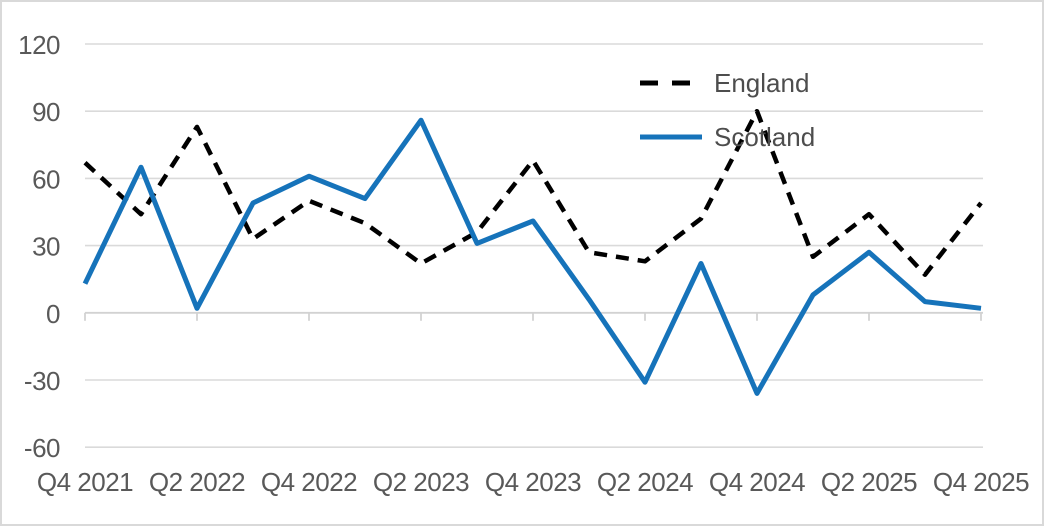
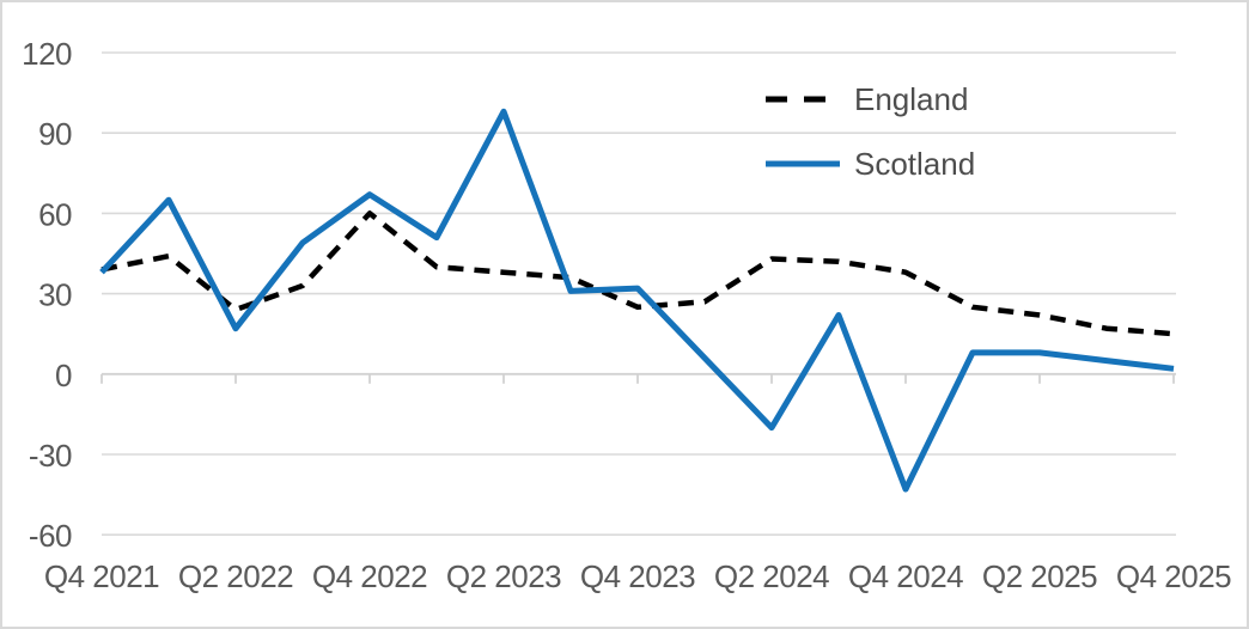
England/Q4 2021: 67 -> 39
Scotland/Q4 2021: 13 -> 38
England/Q2 2022: 83 -> 24
Scotland/Q2 2022: 2 -> 17
England/Q4 2022: 50 -> 60
Scotland/Q4 2022: 61 -> 67
England/Q2 2023: 22 -> 38
Scotland/Q2 2023: 86 -> 98
England/Q4 2023: 68 -> 25
Scotland/Q4 2023: 41 -> 32
England/Q2 2024: 23 -> 43
Scotland/Q2 2024: -31 -> -20
England/Q4 2024: 90 -> 38
Scotland/Q4 2024: -36 -> -43
England/Q2 2025: 44 -> 22
Scotland/Q2 2025: 27 -> 8
England/Q4 2025: 49 -> 15
